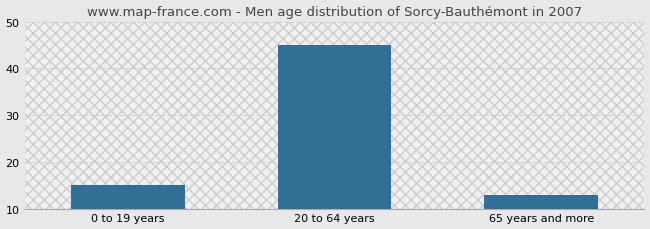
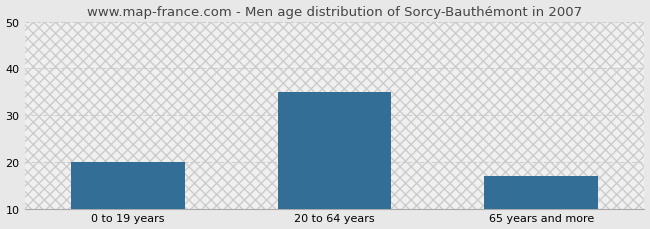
0 to 19 years: 15 -> 20
20 to 64 years: 45 -> 35
65 years and more: 13 -> 17
